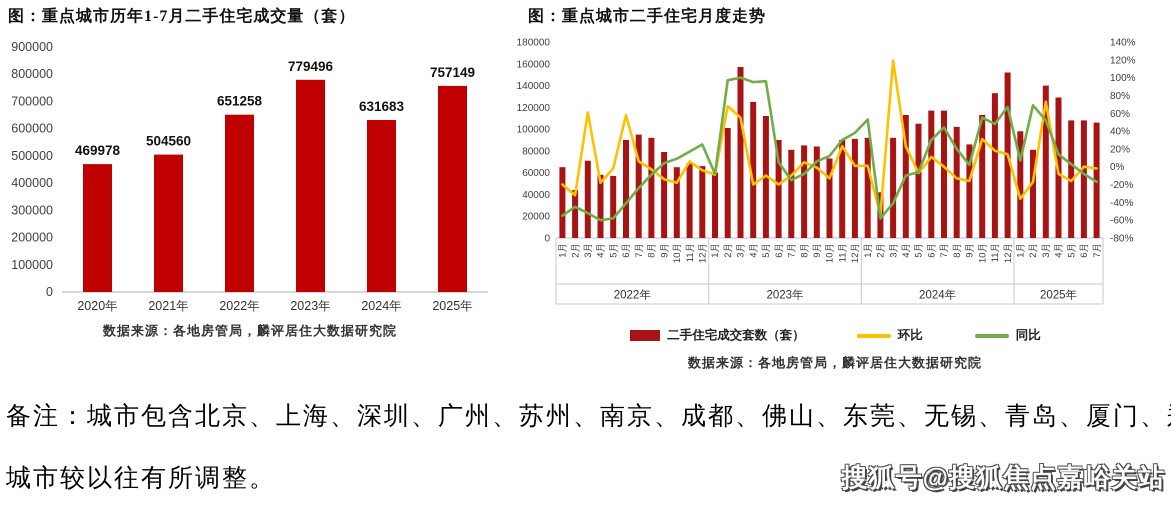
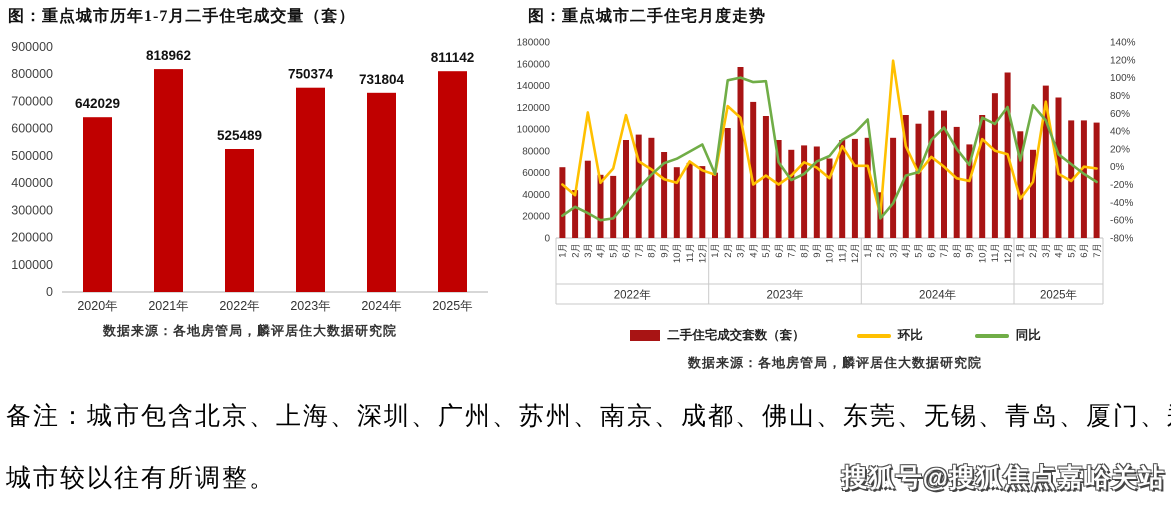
图：重点城市历年1-7月二手住宅成交量（套）/2020年: 469978 -> 642029
图：重点城市历年1-7月二手住宅成交量（套）/2021年: 504560 -> 818962
图：重点城市历年1-7月二手住宅成交量（套）/2022年: 651258 -> 525489
图：重点城市历年1-7月二手住宅成交量（套）/2023年: 779496 -> 750374
图：重点城市历年1-7月二手住宅成交量（套）/2024年: 631683 -> 731804
图：重点城市历年1-7月二手住宅成交量（套）/2025年: 757149 -> 811142
